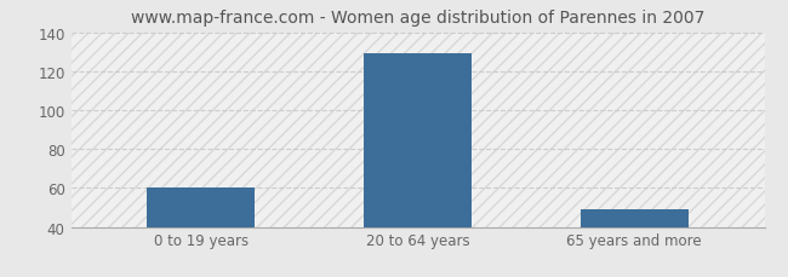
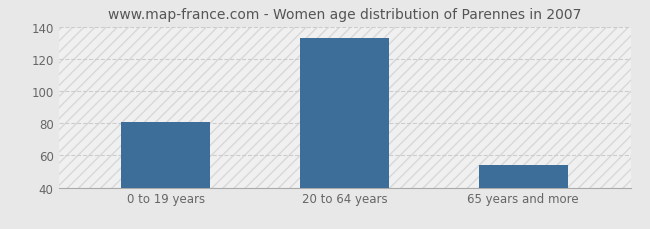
0 to 19 years: 60 -> 81
20 to 64 years: 129 -> 133
65 years and more: 49 -> 54
